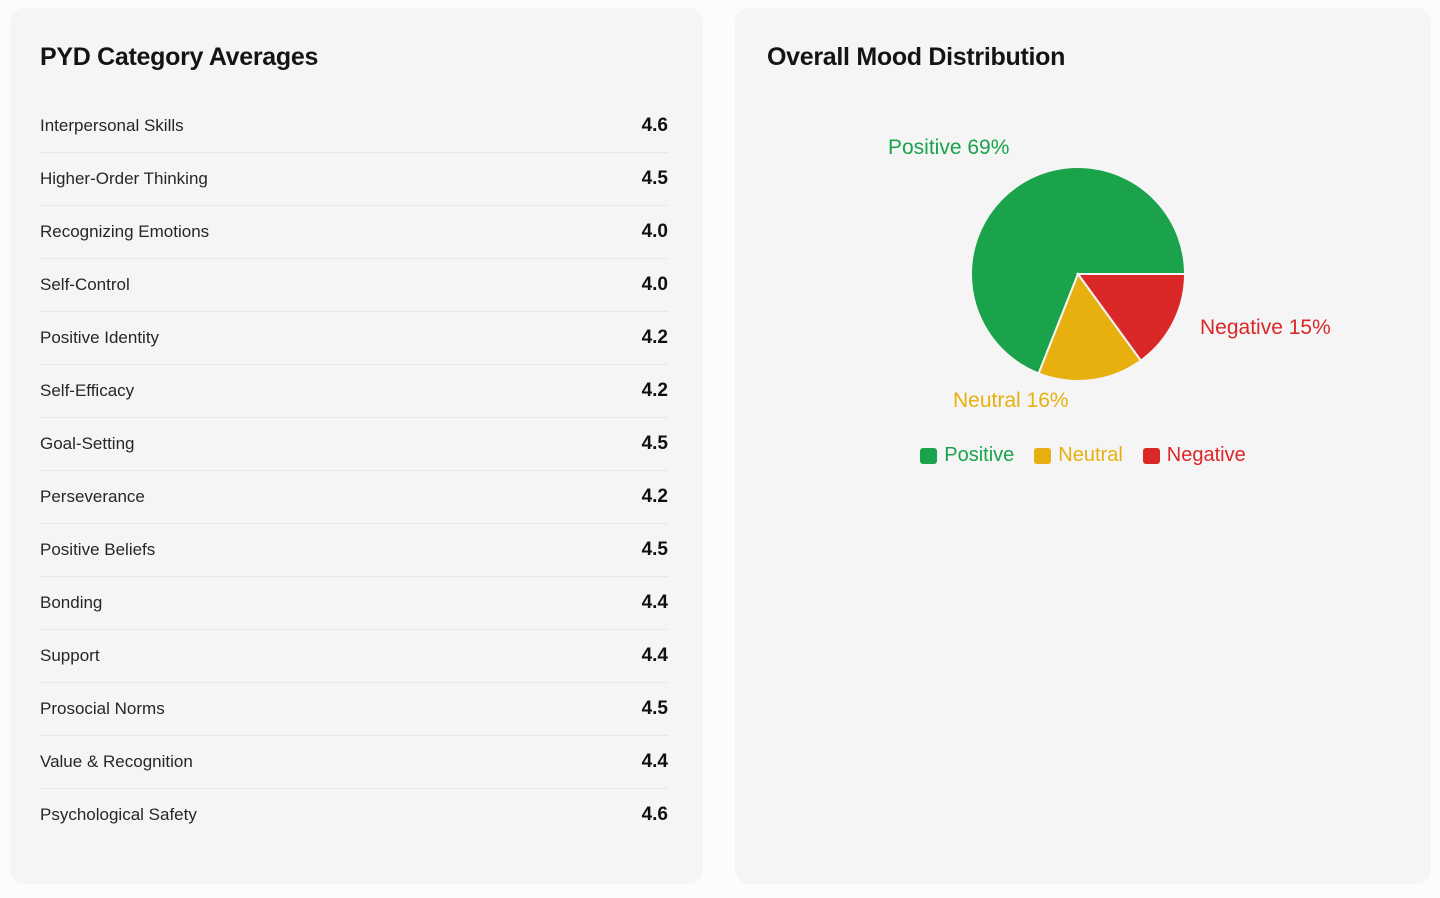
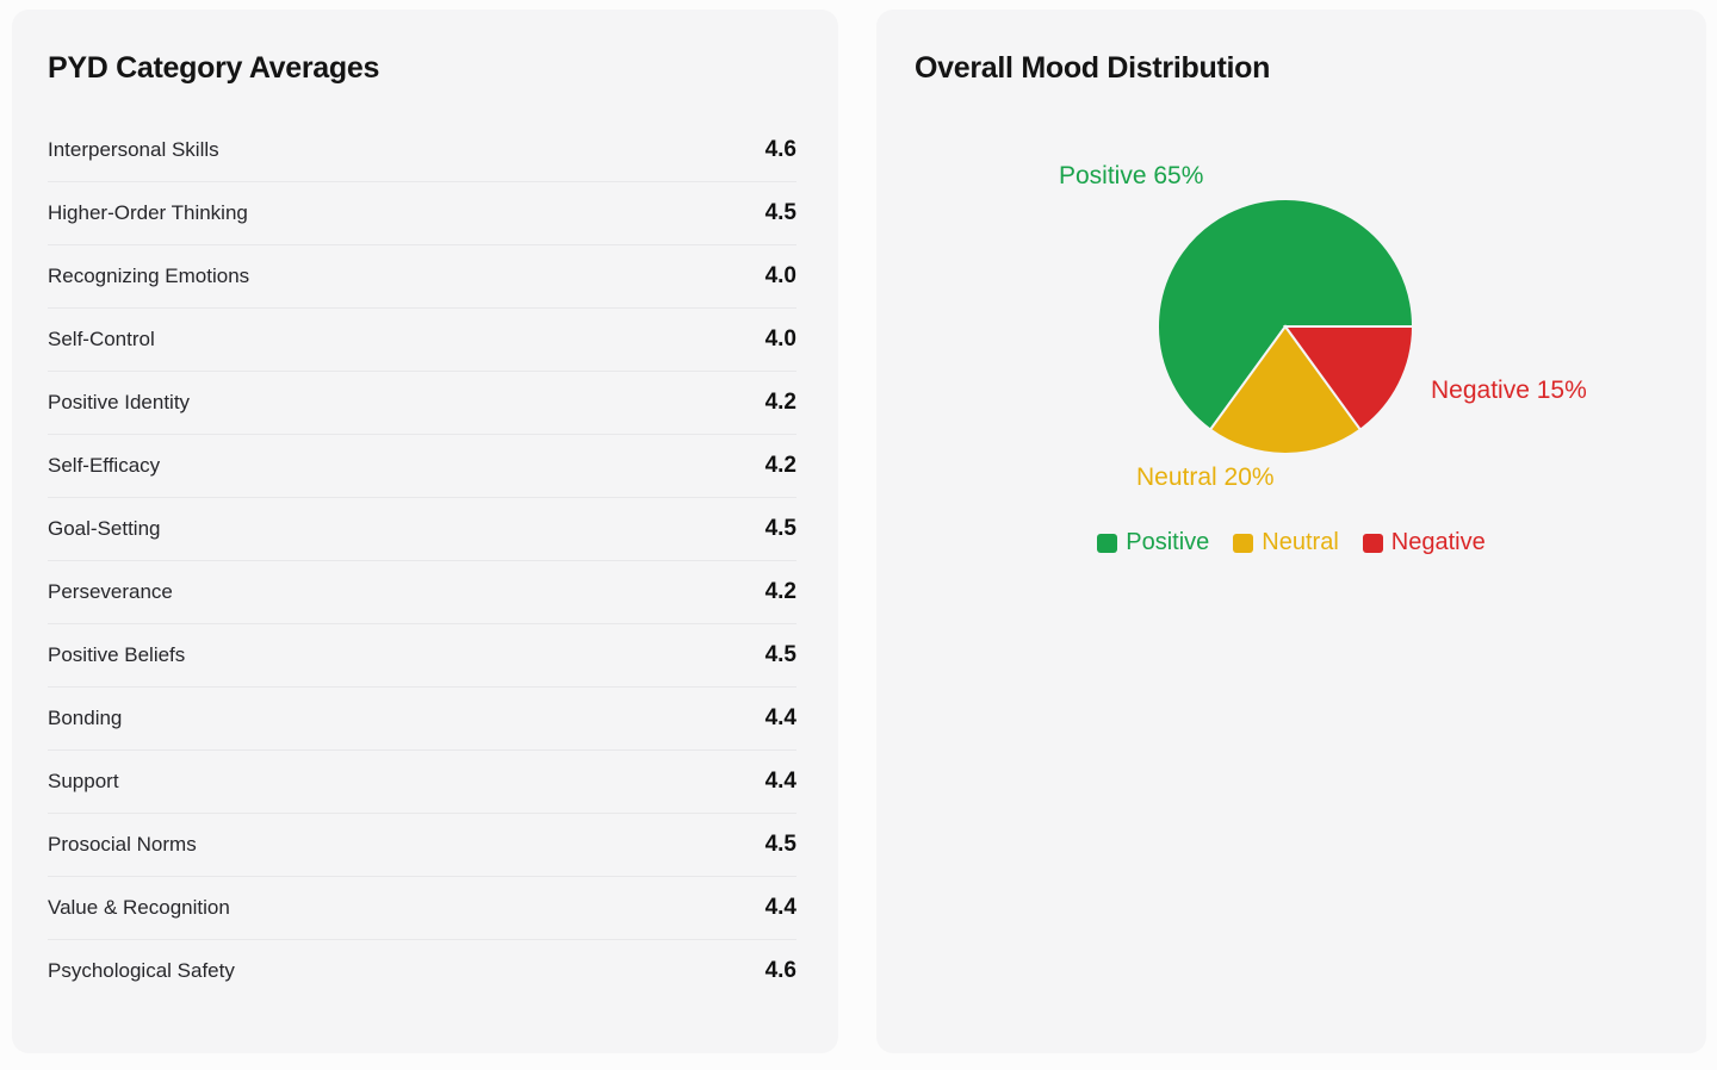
Positive: 69% -> 65%
Neutral: 16% -> 20%
